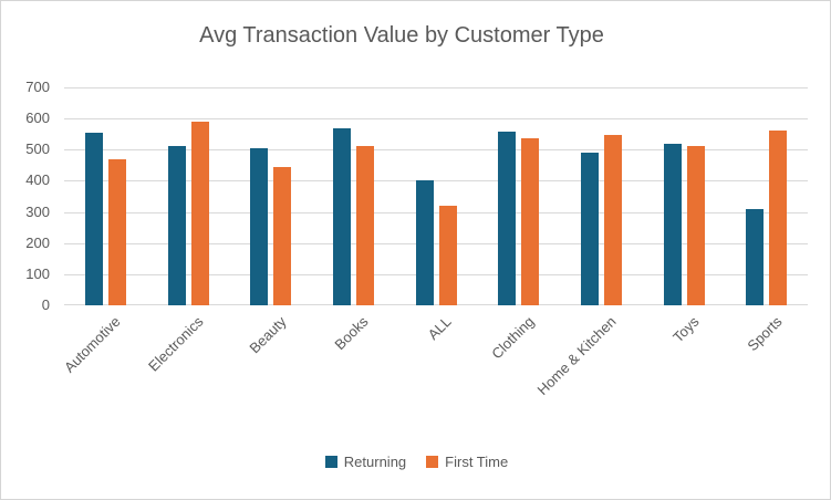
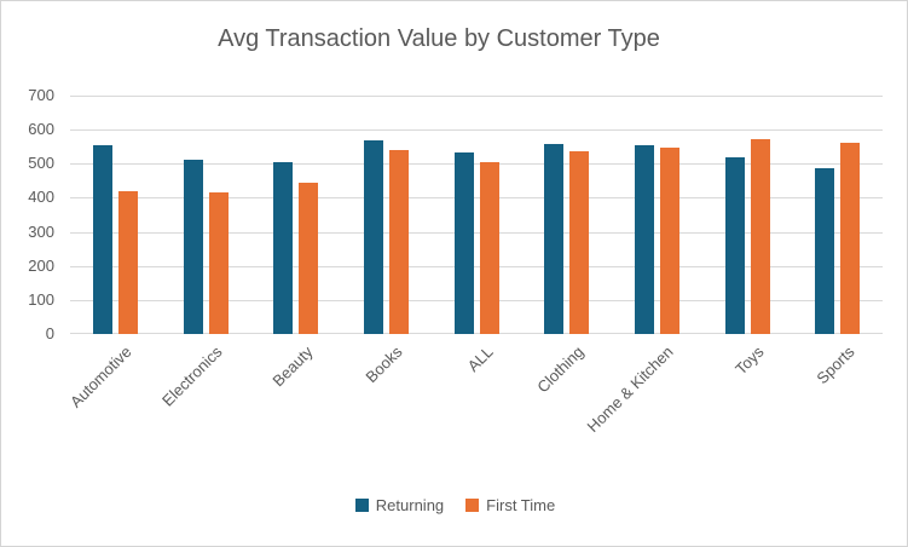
First Time/Automotive: 470 -> 420
First Time/Electronics: 590 -> 420
First Time/Books: 510 -> 540
Returning/ALL: 400 -> 530
First Time/ALL: 320 -> 500
Returning/Home & Kitchen: 490 -> 550
First Time/Toys: 510 -> 570
Returning/Sports: 310 -> 490
